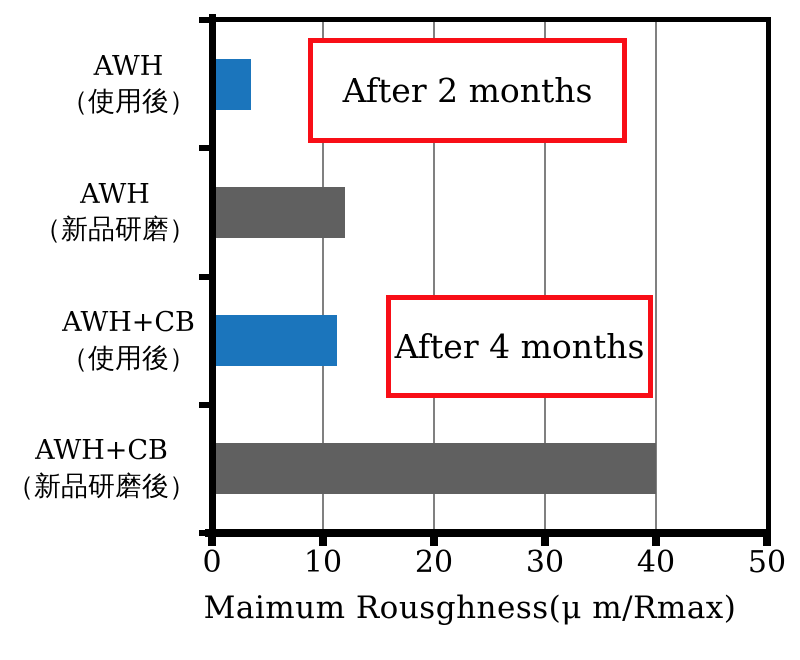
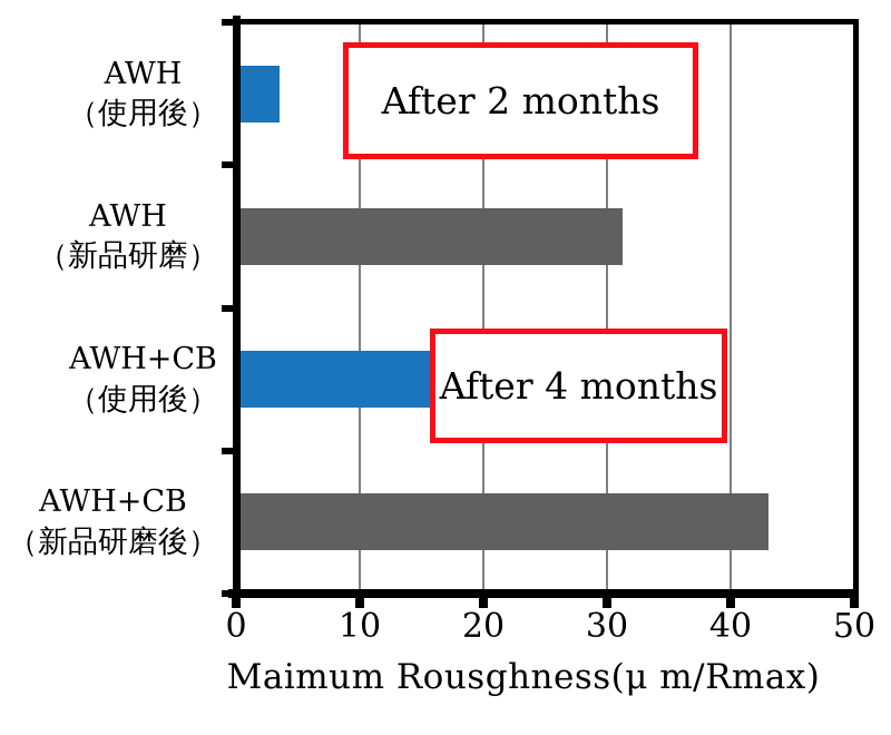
AWH（新品研磨）: 12.0 -> 31.3
AWH+CB（使用後）: 11.3 -> 17.6
AWH+CB（新品研磨後）: 40.0 -> 43.1
